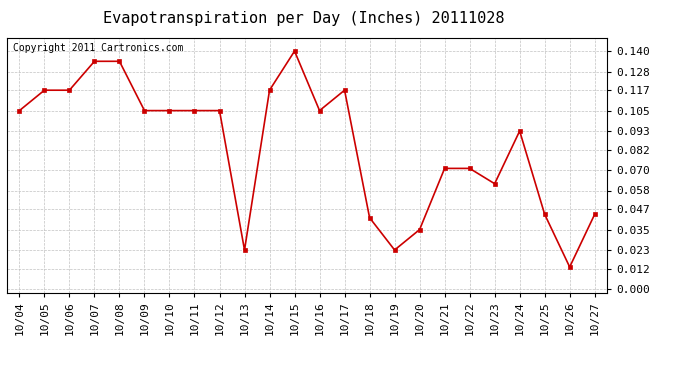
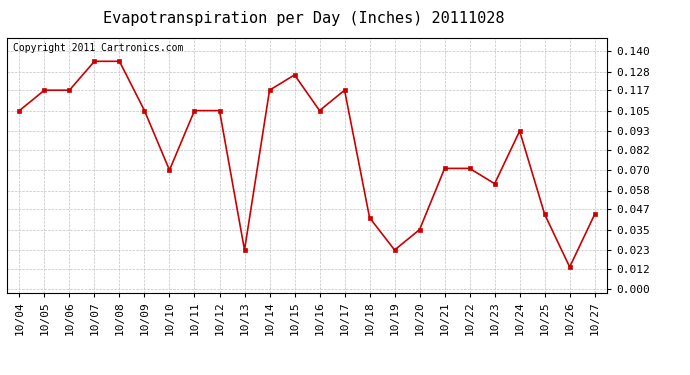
10/10: 0.105 -> 0.070
10/15: 0.140 -> 0.126
